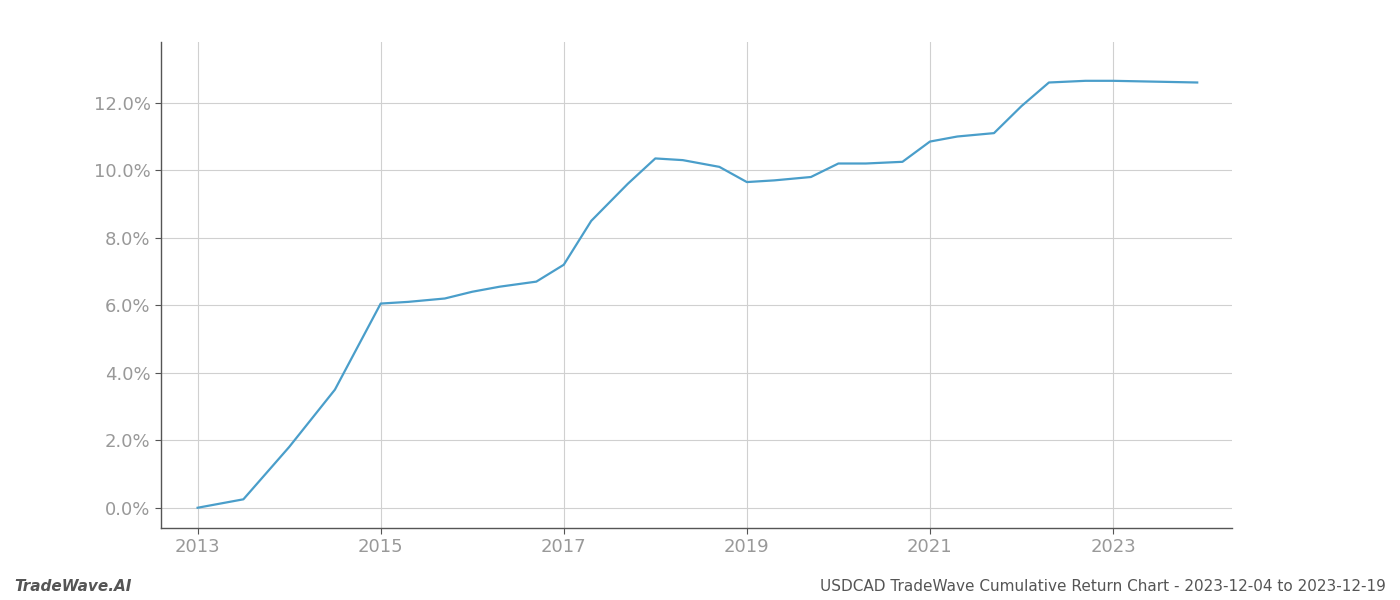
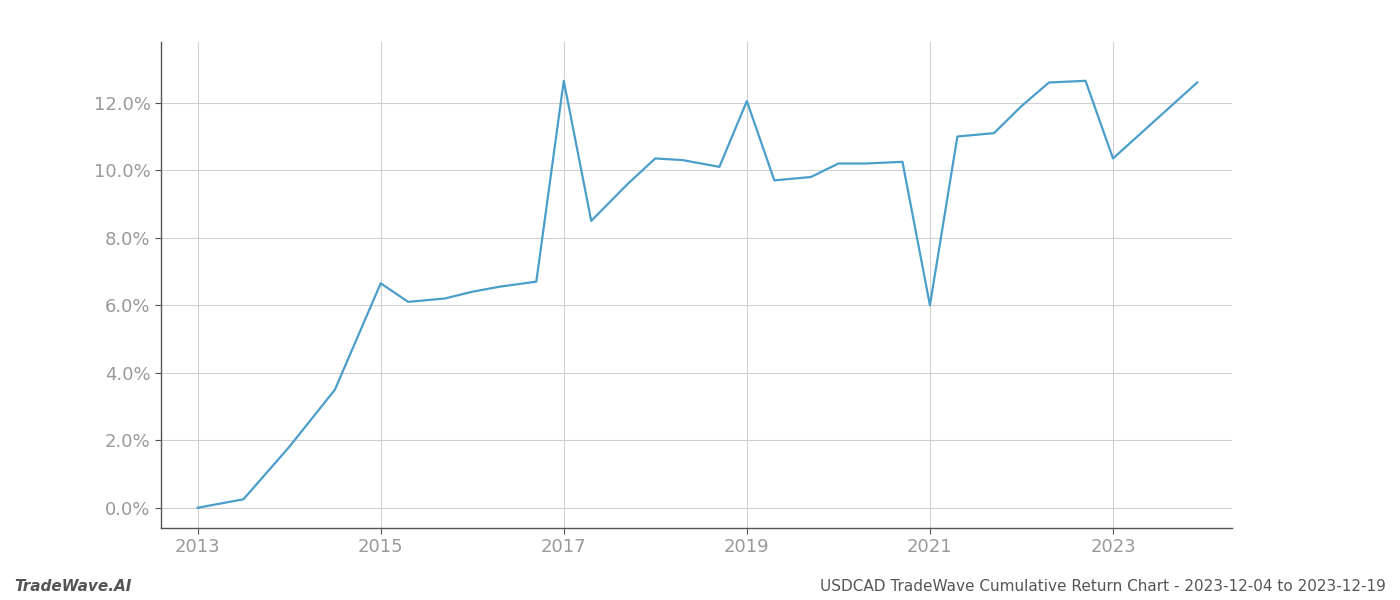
2015: 6.05% -> 6.65%
2017: 7.20% -> 12.65%
2019: 9.65% -> 12.05%
2021: 10.85% -> 6.00%
2023: 12.65% -> 10.35%
